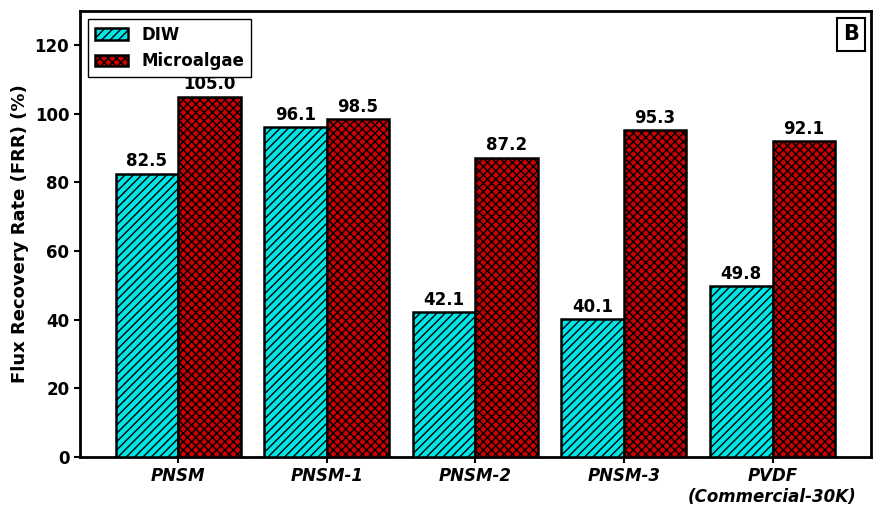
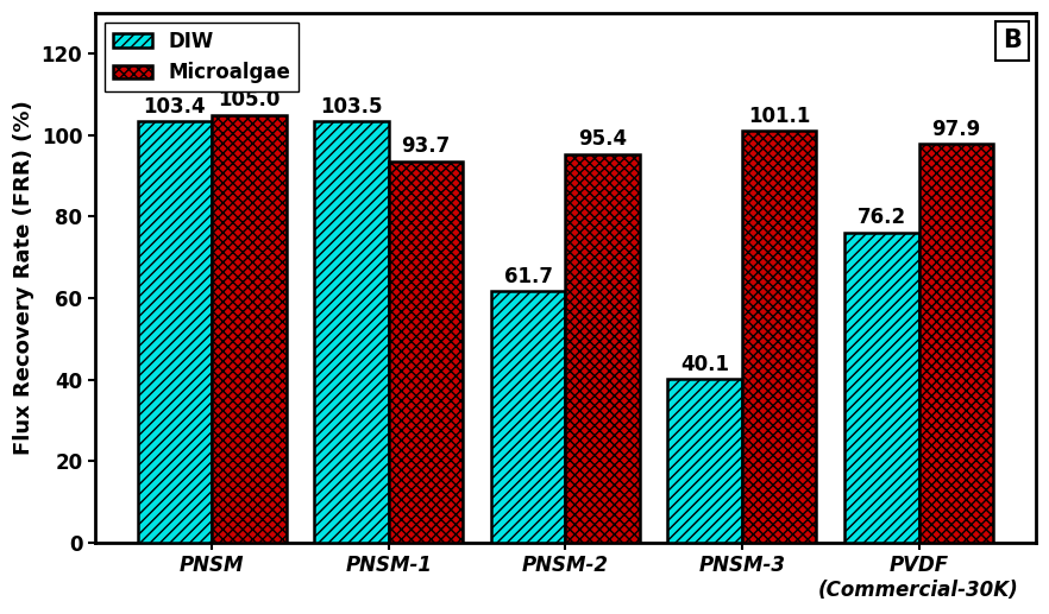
DIW/PNSM: 82.5 -> 103.4
DIW/PNSM-1: 96.1 -> 103.5
Microalgae/PNSM-1: 98.5 -> 93.7
DIW/PNSM-2: 42.1 -> 61.7
Microalgae/PNSM-2: 87.2 -> 95.4
Microalgae/PNSM-3: 95.3 -> 101.1
DIW/PVDF (Commercial-30K): 49.8 -> 76.2
Microalgae/PVDF (Commercial-30K): 92.1 -> 97.9
